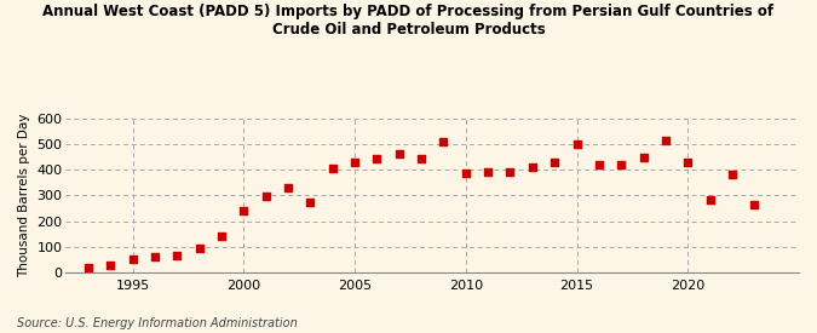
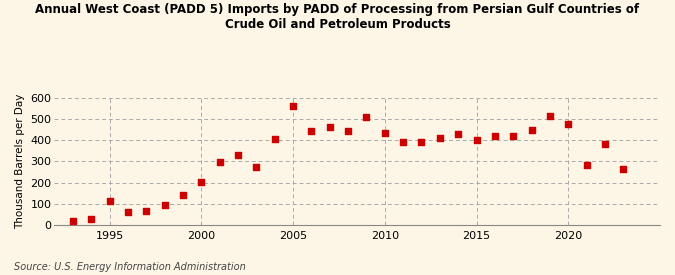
1995: 55 -> 115
2000: 240 -> 205
2005: 430 -> 560
2010: 385 -> 435
2015: 500 -> 400
2020: 430 -> 475
